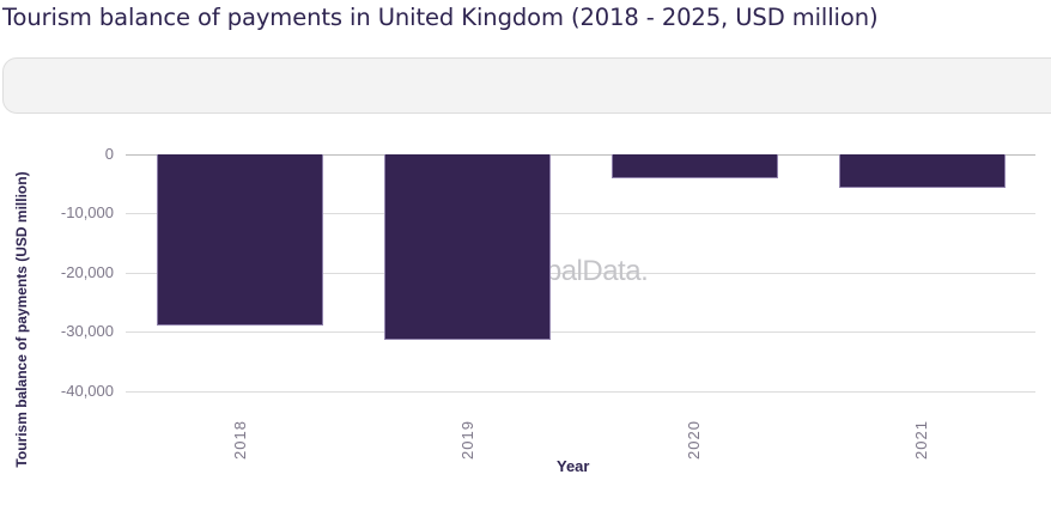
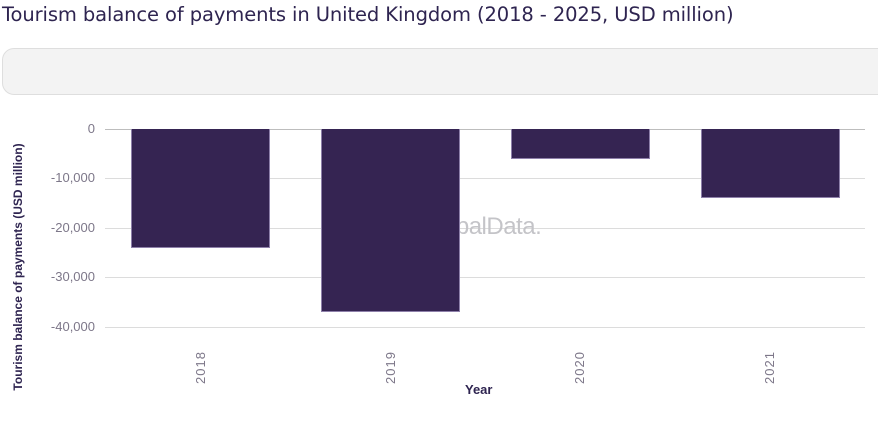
2018: -29000 -> -24000
2019: -31000 -> -37000
2020: -4000 -> -6000
2021: -6000 -> -14000
